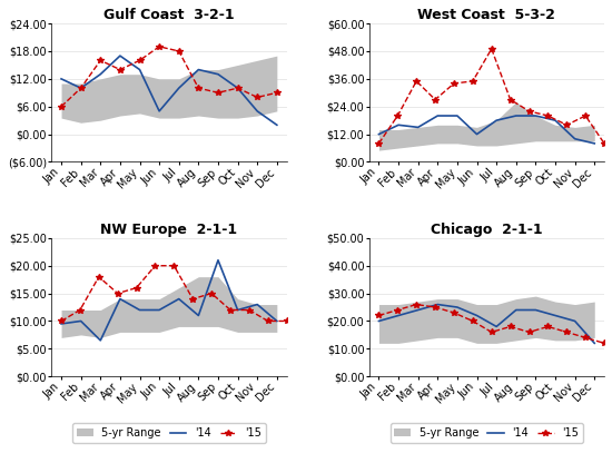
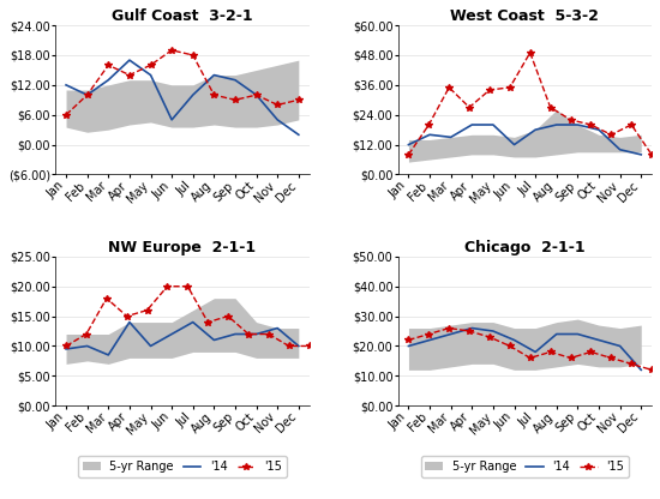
NW Europe 2-1-1/'14/Mar: $6.5 -> $8.5
NW Europe 2-1-1/'14/May: $12.0 -> $10.0
NW Europe 2-1-1/'14/Sep: $21.0 -> $12.0
